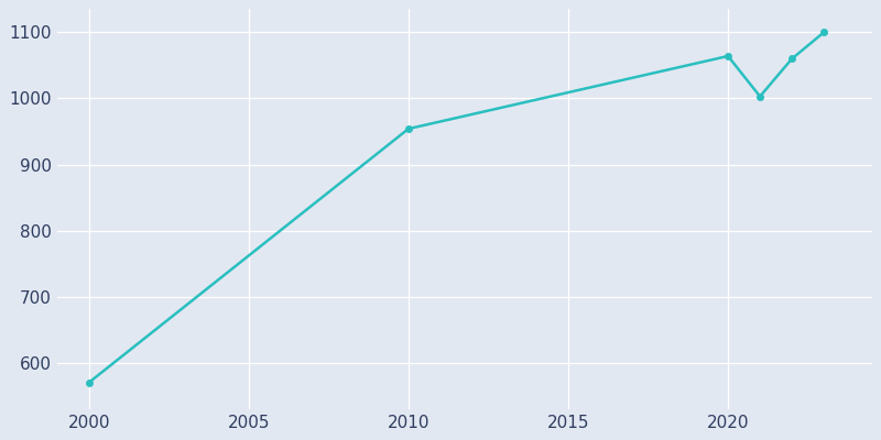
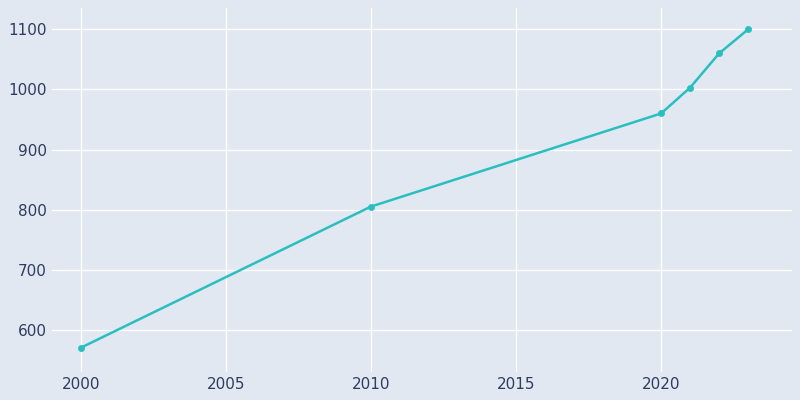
2010: 954 -> 805
2020: 1064 -> 960
